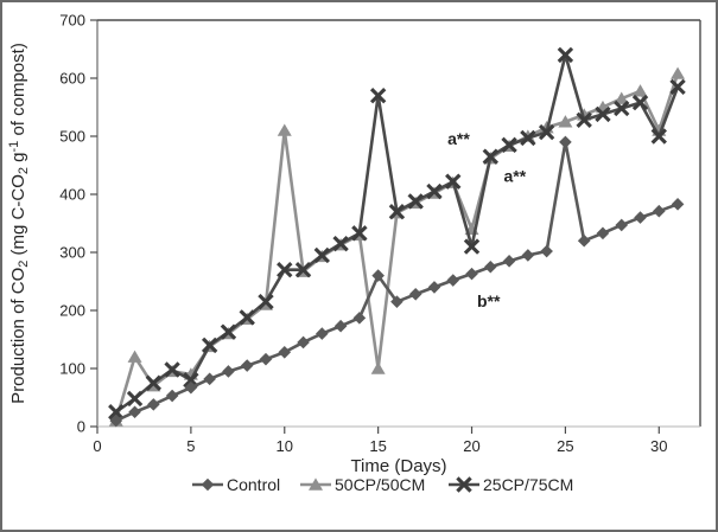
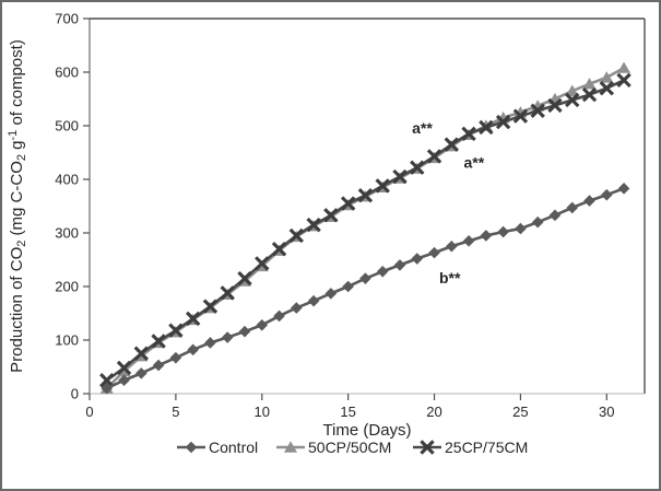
50CP/50CM/2: 120 -> 40
50CP/50CM/5: 90 -> 120
25CP/75CM/5: 80 -> 120
50CP/50CM/10: 510 -> 240
25CP/75CM/10: 270 -> 240
Control/15: 260 -> 200
50CP/50CM/15: 100 -> 350
25CP/75CM/15: 570 -> 360
50CP/50CM/20: 340 -> 440
25CP/75CM/20: 310 -> 440
Control/25: 490 -> 310
25CP/75CM/25: 640 -> 520
50CP/50CM/30: 510 -> 590
25CP/75CM/30: 500 -> 570
